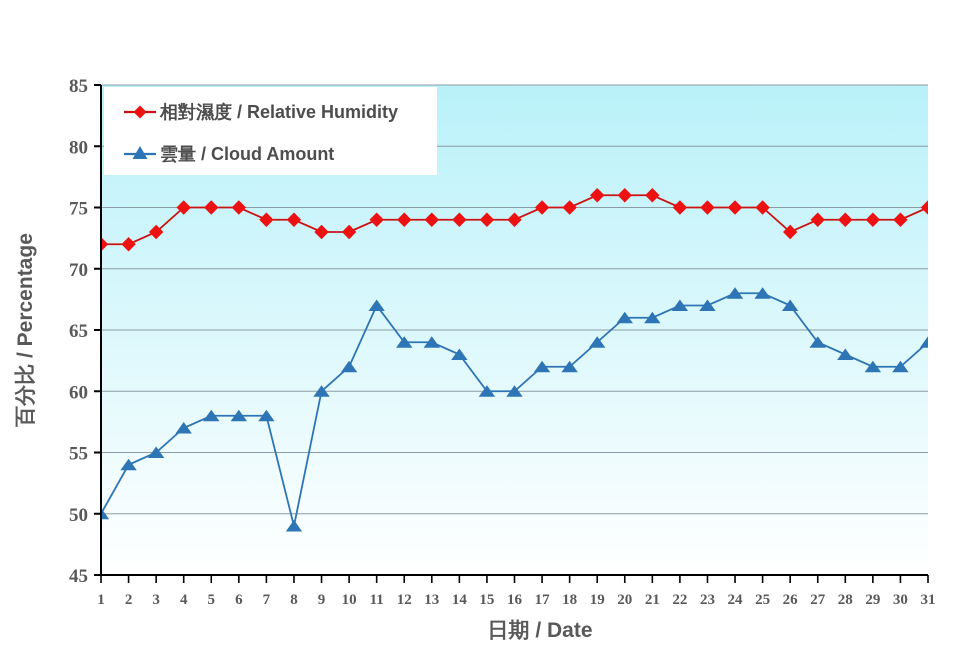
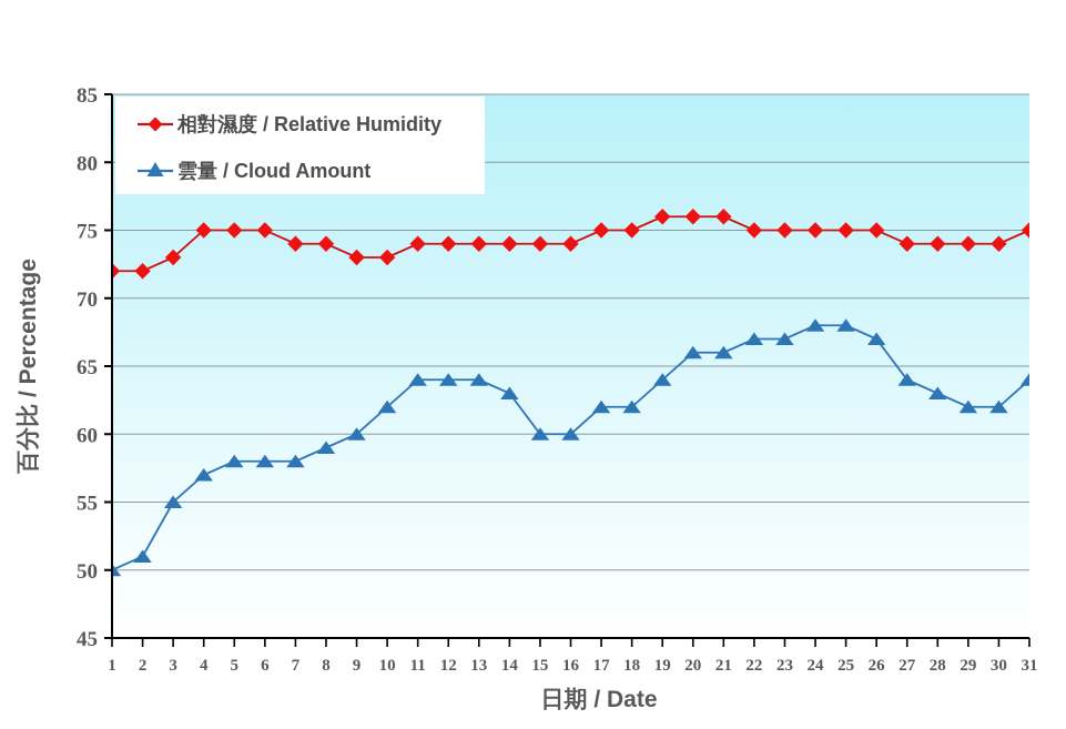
雲量 / Cloud Amount/2: 54 -> 51
雲量 / Cloud Amount/8: 49 -> 59
雲量 / Cloud Amount/11: 67 -> 64
相對濕度 / Relative Humidity/26: 73 -> 75
